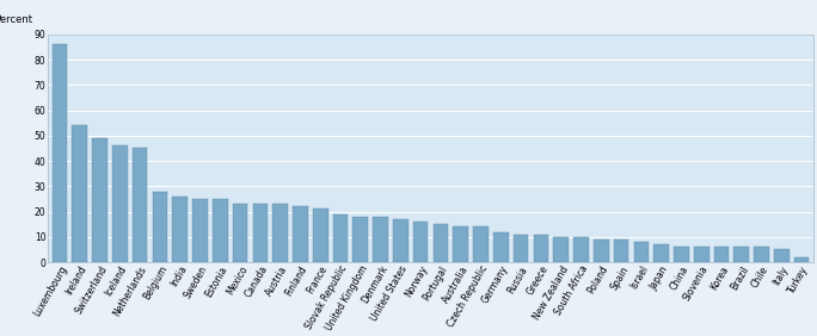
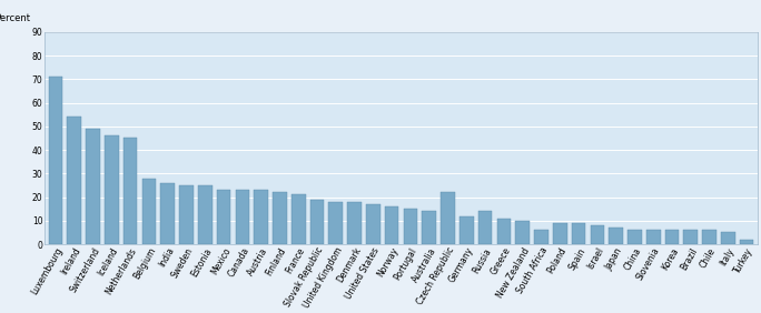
Luxembourg: 86 -> 71
Czech Republic: 14 -> 22
Russia: 11 -> 14
South Africa: 10 -> 6
